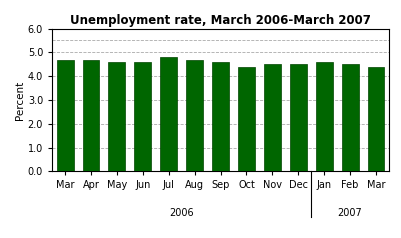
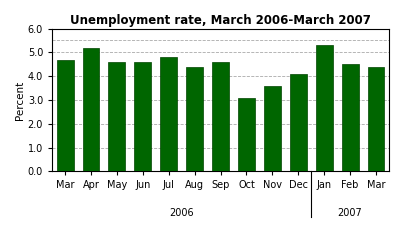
Apr: 4.7 -> 5.2
Aug: 4.7 -> 4.4
Oct: 4.4 -> 3.1
Nov: 4.5 -> 3.6
Dec: 4.5 -> 4.1
Jan: 4.6 -> 5.3
